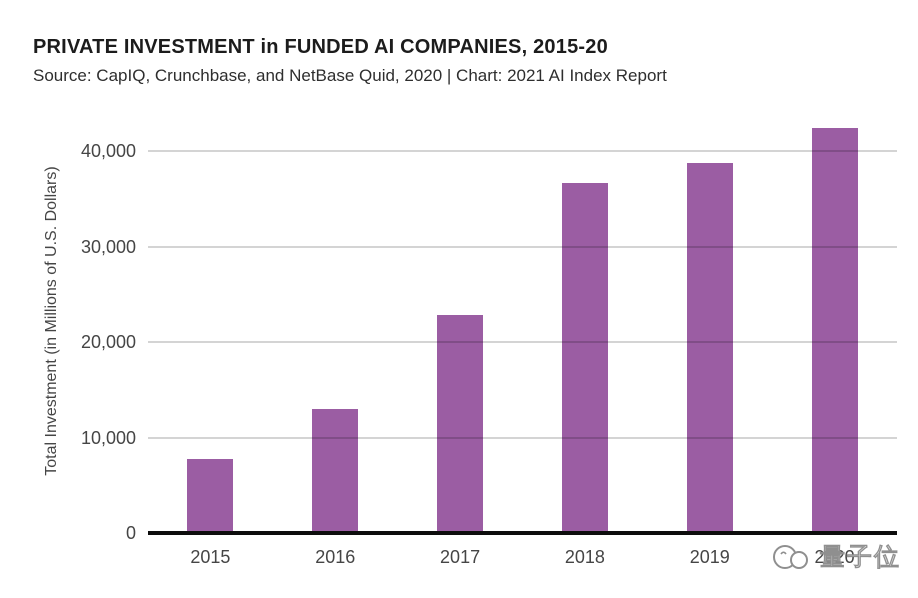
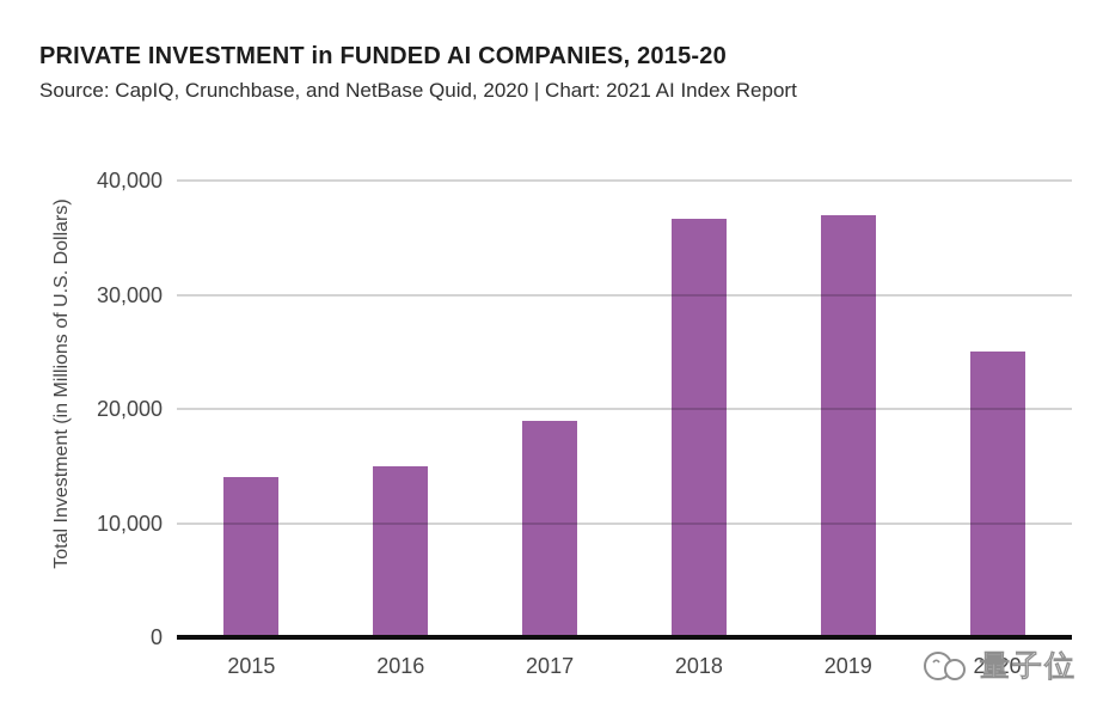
2015: 8000 -> 14000
2016: 13000 -> 15000
2017: 23000 -> 19000
2019: 39000 -> 37000
2020: 42000 -> 25000
